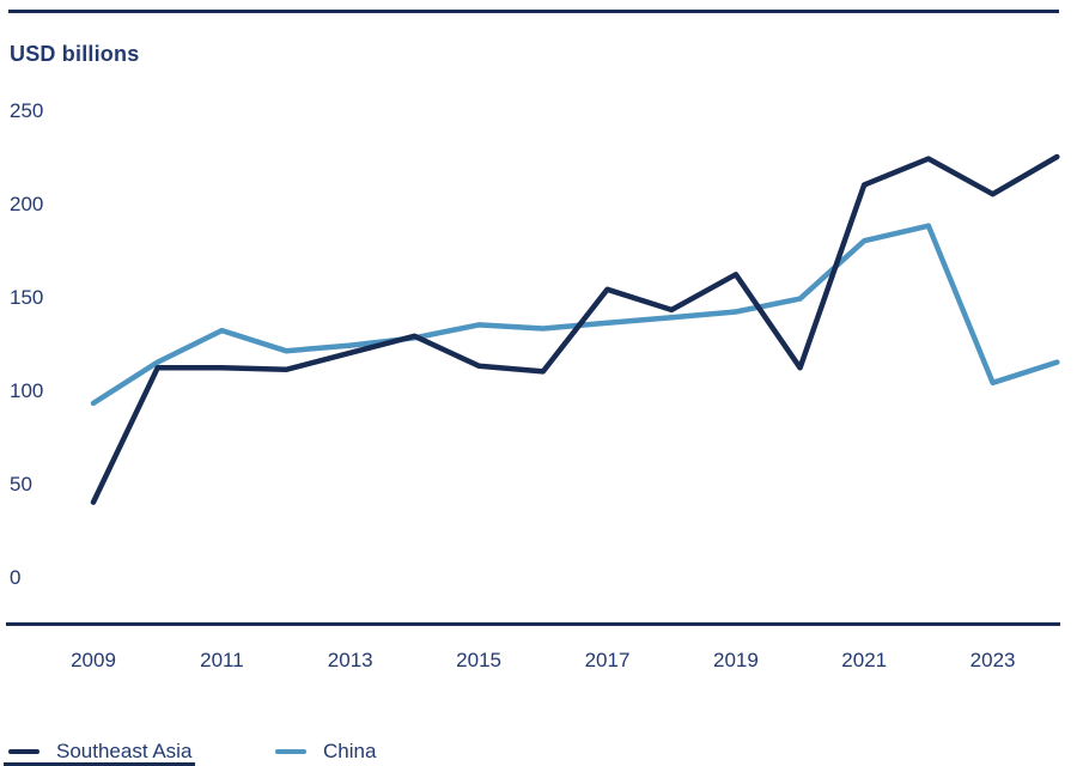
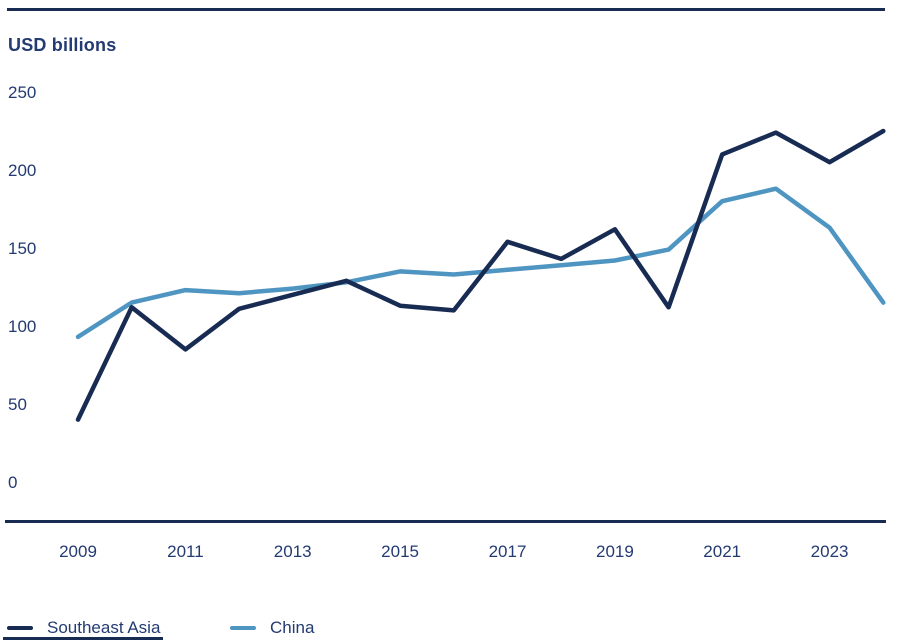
Southeast Asia/2011: 112 -> 85
China/2011: 132 -> 123
China/2023: 104 -> 163
